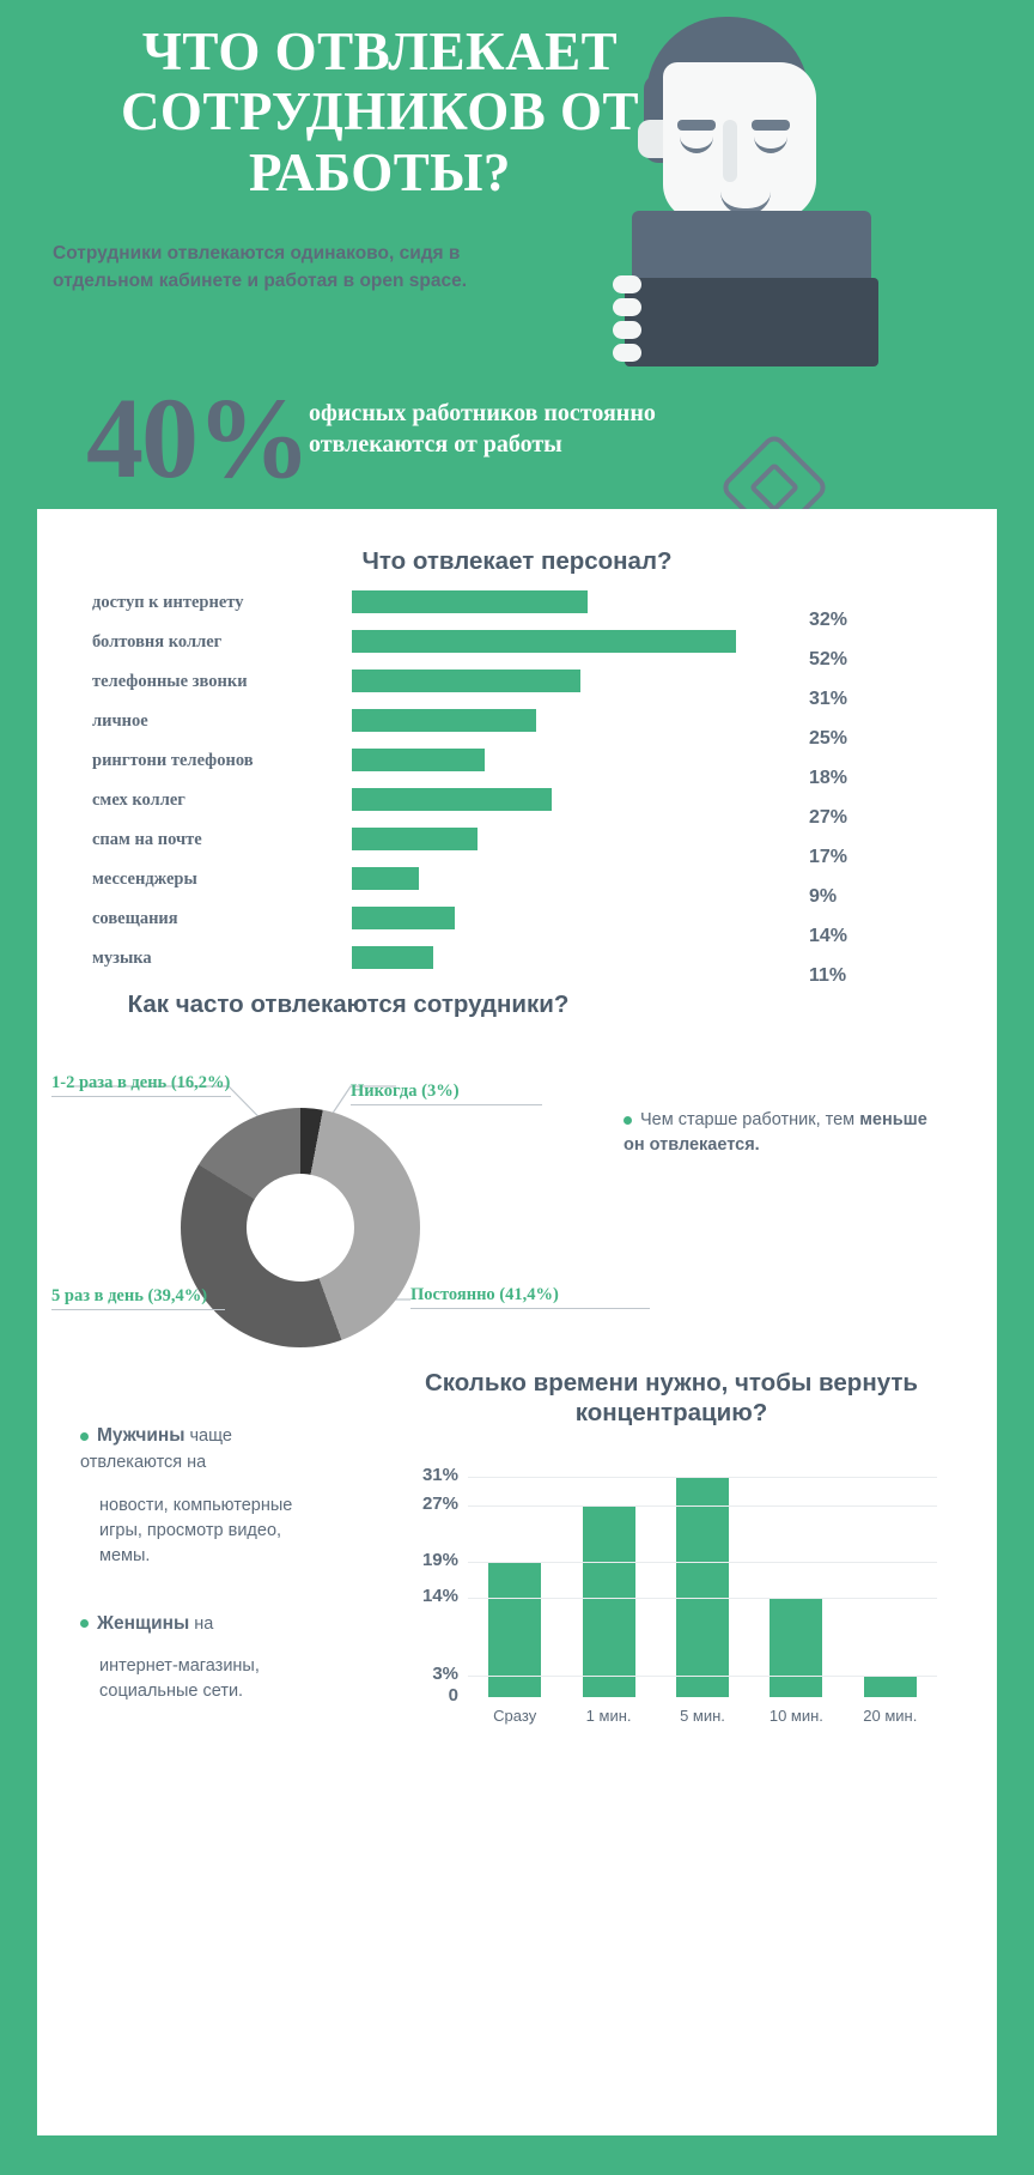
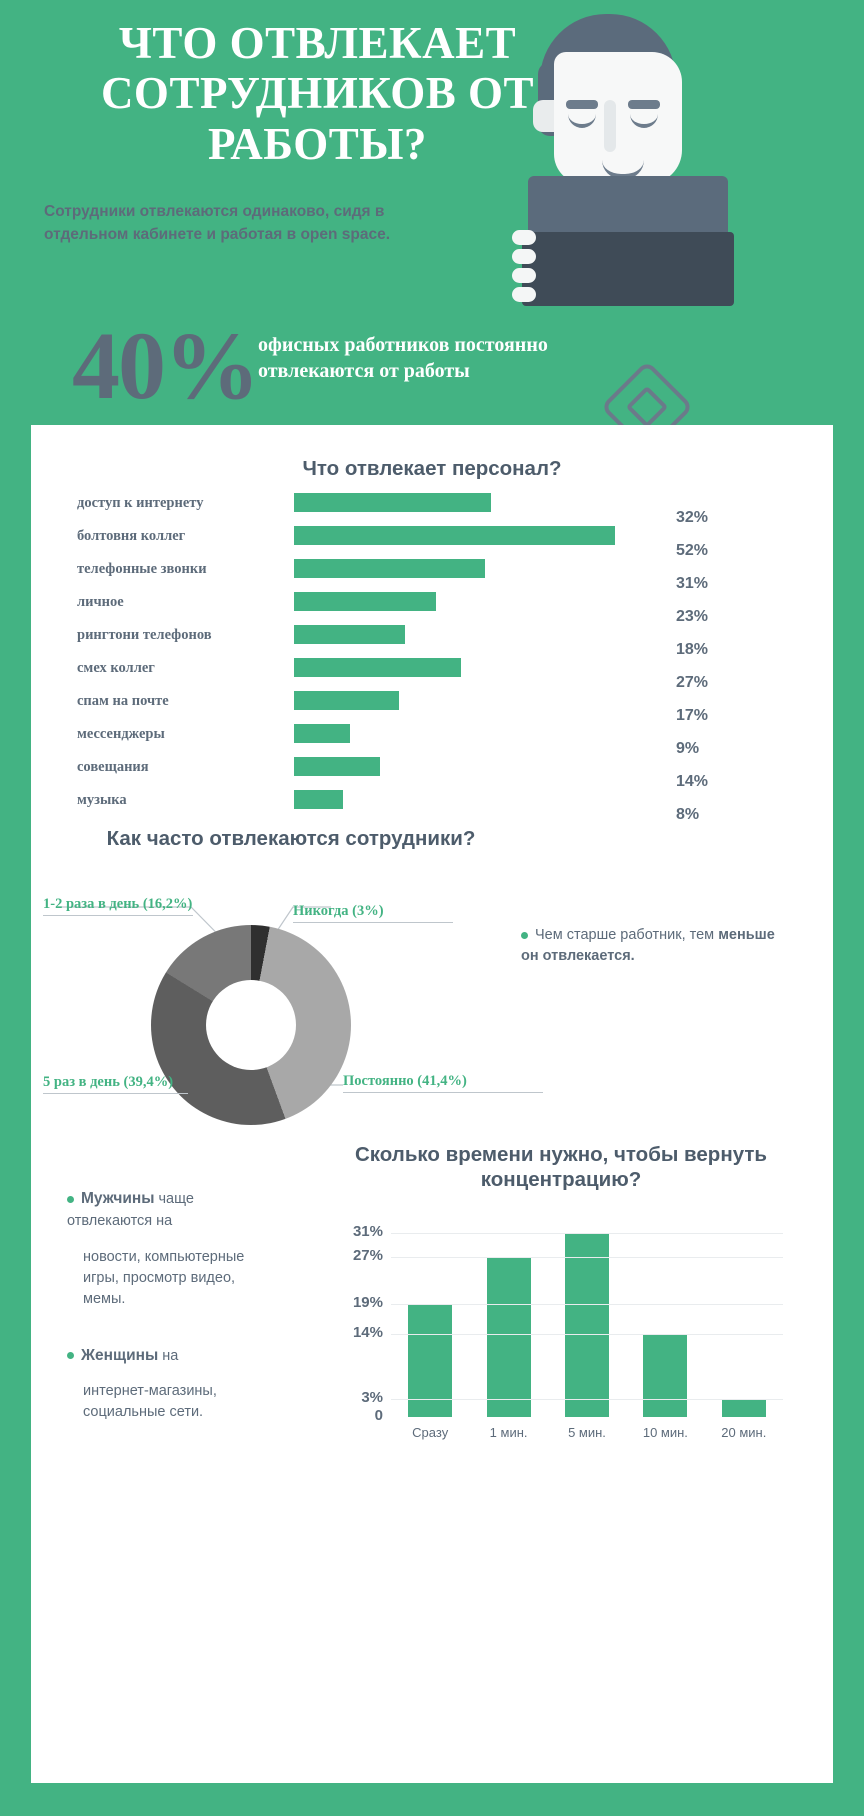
Что отвлекает персонал?/личное: 25% -> 23%
Что отвлекает персонал?/музыка: 11% -> 8%
